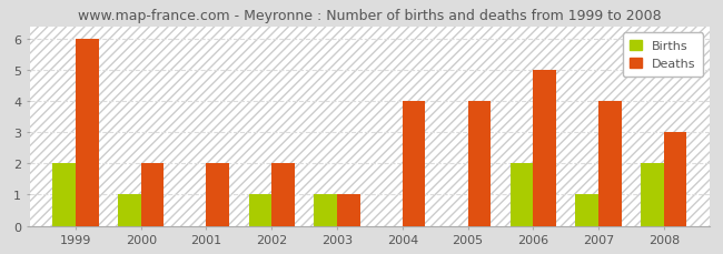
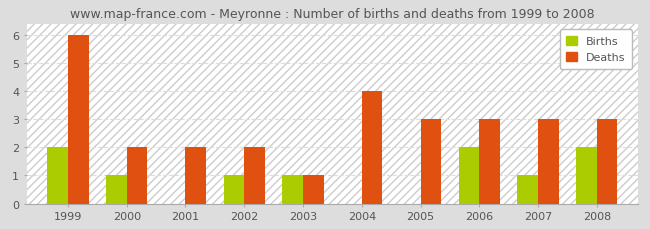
Deaths/2005: 4 -> 3
Deaths/2006: 5 -> 3
Deaths/2007: 4 -> 3
